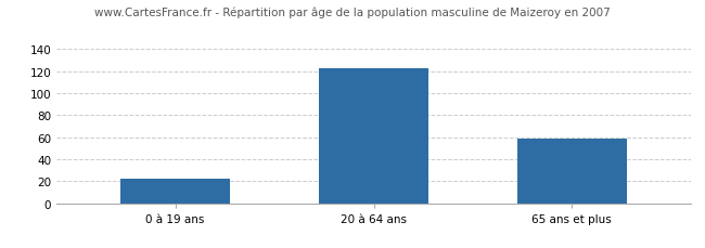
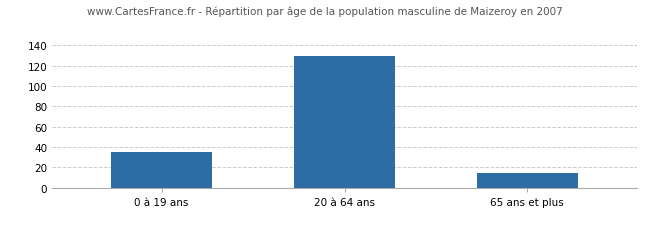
0 à 19 ans: 22 -> 35
20 à 64 ans: 123 -> 130
65 ans et plus: 59 -> 14
